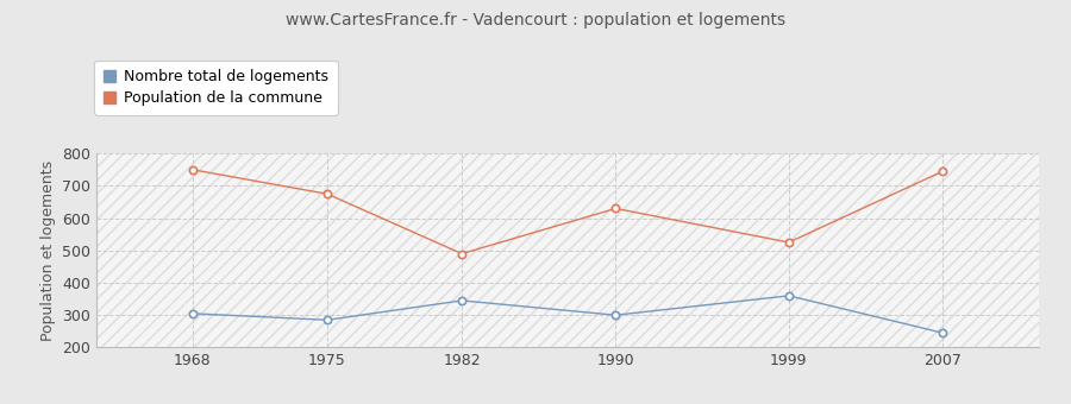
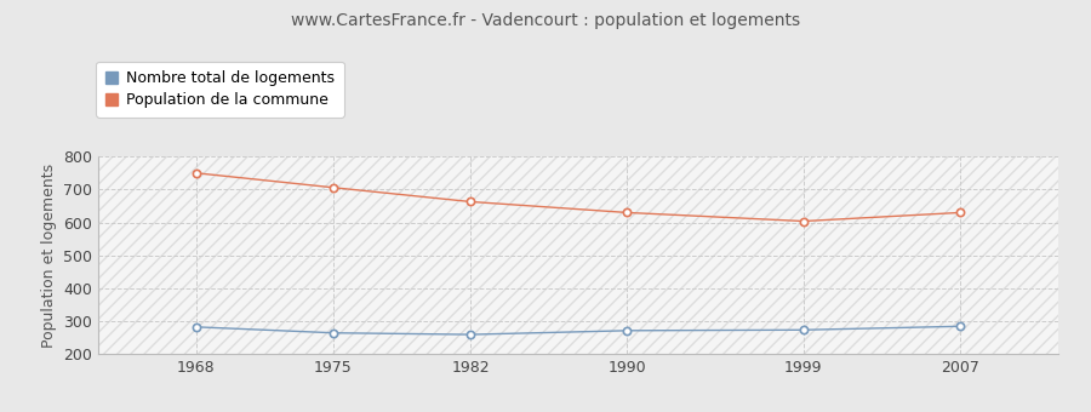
Nombre total de logements/1968: 305 -> 283
Population de la commune/1975: 675 -> 706
Nombre total de logements/1975: 285 -> 265
Population de la commune/1982: 490 -> 663
Nombre total de logements/1982: 345 -> 260
Nombre total de logements/1990: 300 -> 272
Population de la commune/1999: 525 -> 604
Nombre total de logements/1999: 360 -> 274
Population de la commune/2007: 745 -> 630
Nombre total de logements/2007: 245 -> 285
